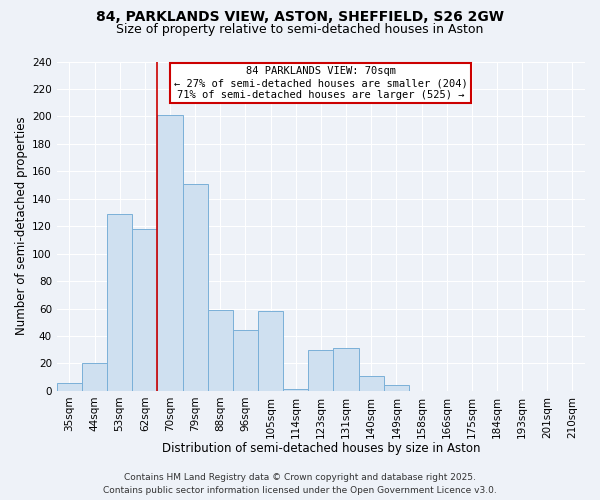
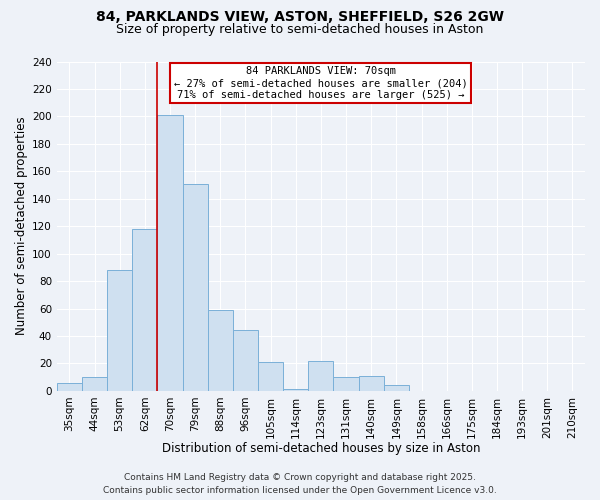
44sqm: 20 -> 10
53sqm: 129 -> 88
105sqm: 58 -> 21
123sqm: 30 -> 22
131sqm: 31 -> 10
